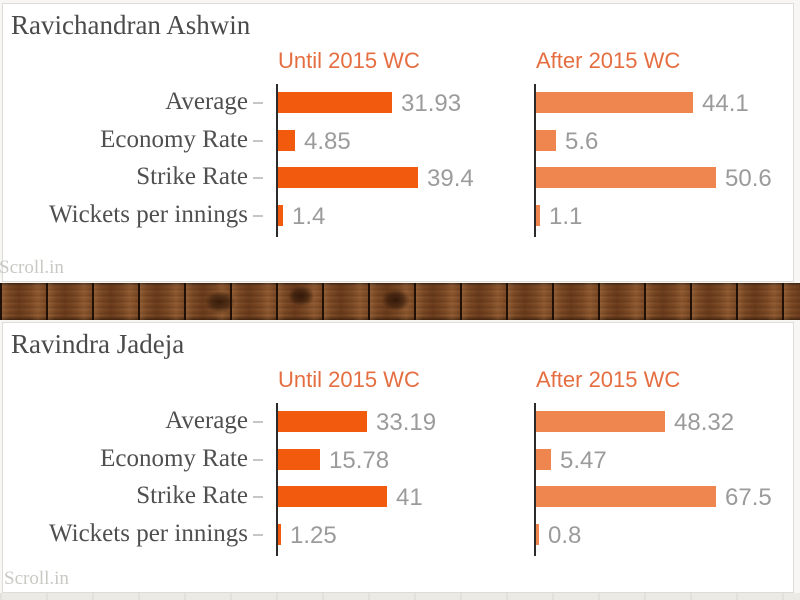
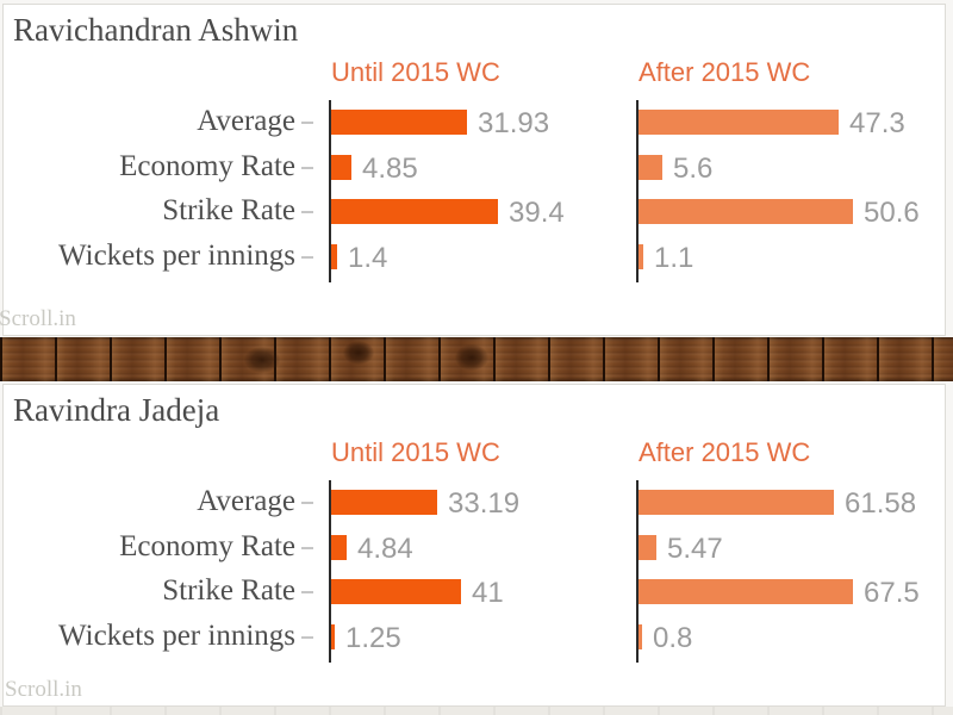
Ravichandran Ashwin/After 2015 WC/Average: 44.1 -> 47.3
Ravindra Jadeja/After 2015 WC/Average: 48.32 -> 61.58
Ravindra Jadeja/Until 2015 WC/Economy Rate: 15.78 -> 4.84
